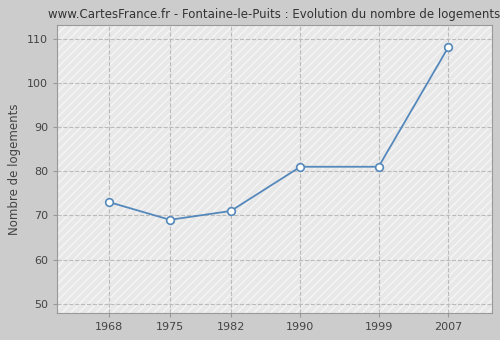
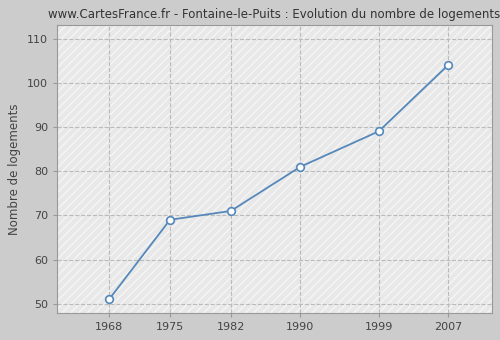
1968: 73 -> 51
1999: 81 -> 89
2007: 108 -> 104
